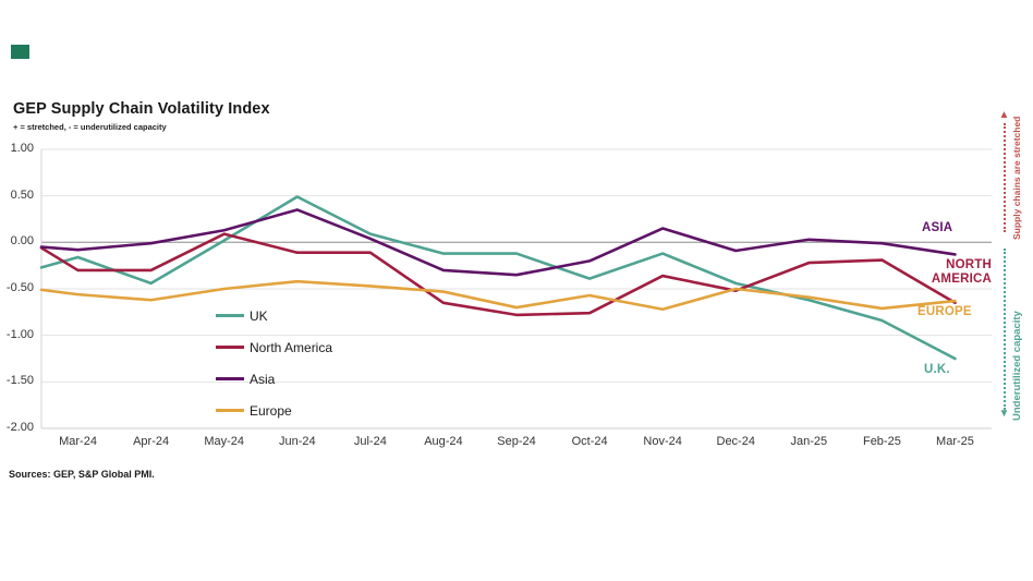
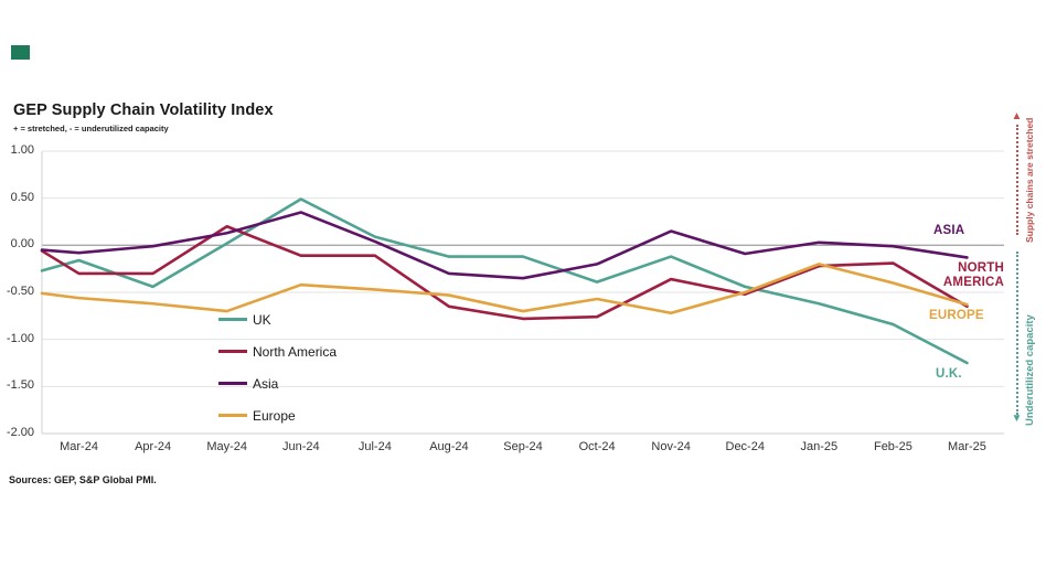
North America/May-24: 0.1 -> 0.2
Europe/May-24: -0.5 -> -0.7
Europe/Jan-25: -0.6 -> -0.2
Europe/Feb-25: -0.7 -> -0.4
